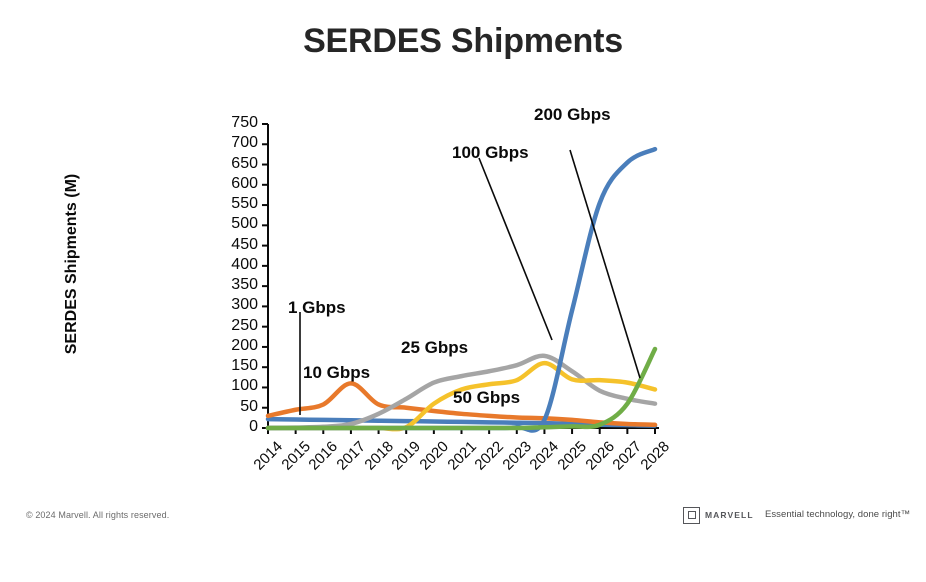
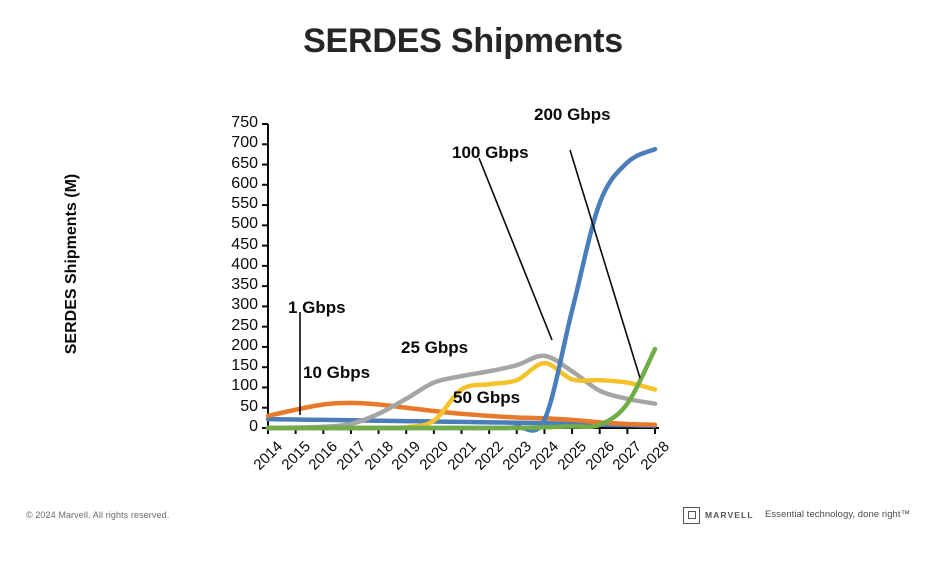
10 Gbps/2017: 110 -> 60
50 Gbps/2020: 60 -> 20
